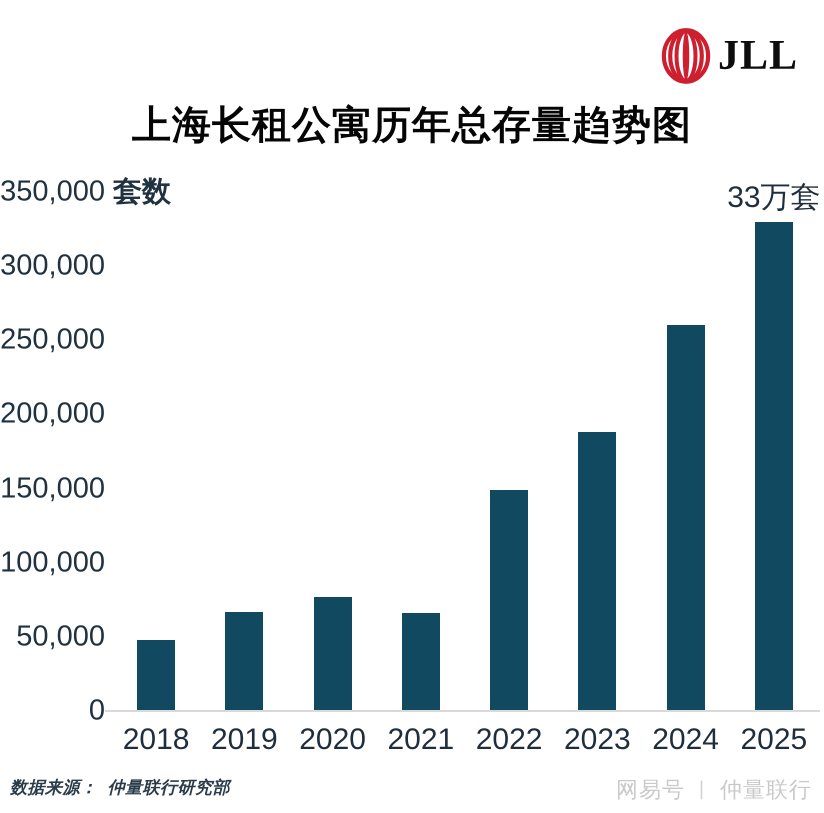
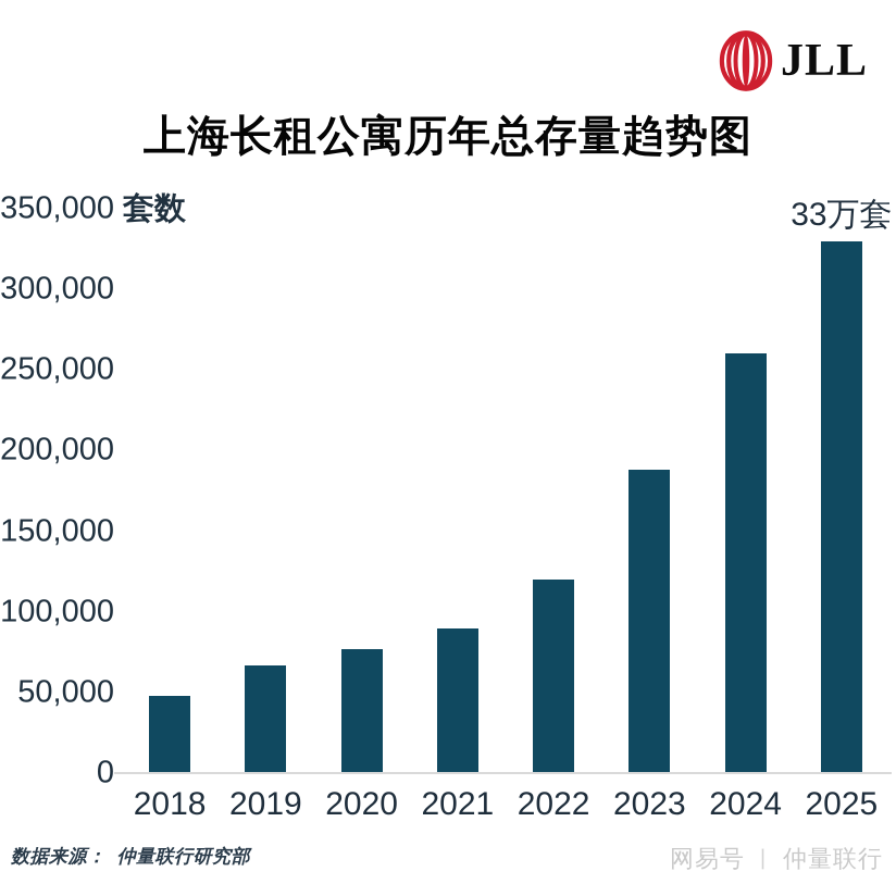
2021: 66000 -> 90000
2022: 149000 -> 120000
